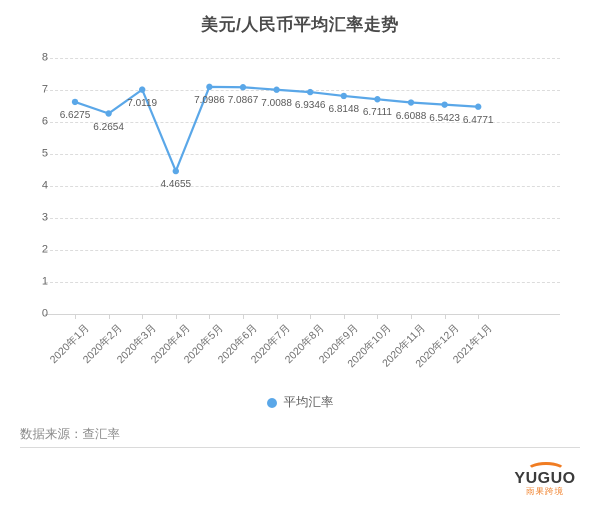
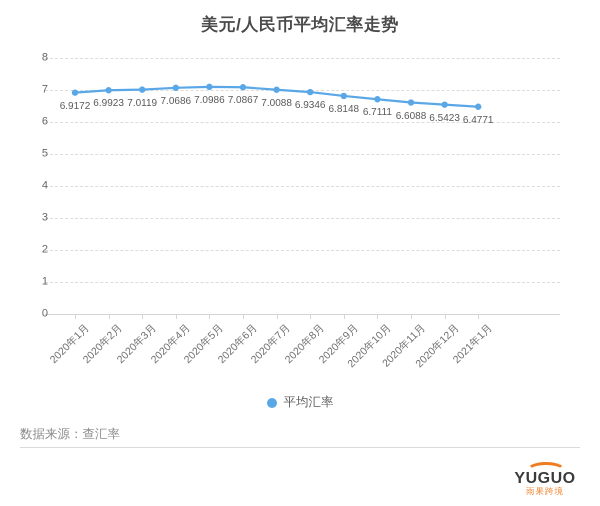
2020年1月: 6.6275 -> 6.9172
2020年2月: 6.2654 -> 6.9923
2020年4月: 4.4655 -> 7.0686
